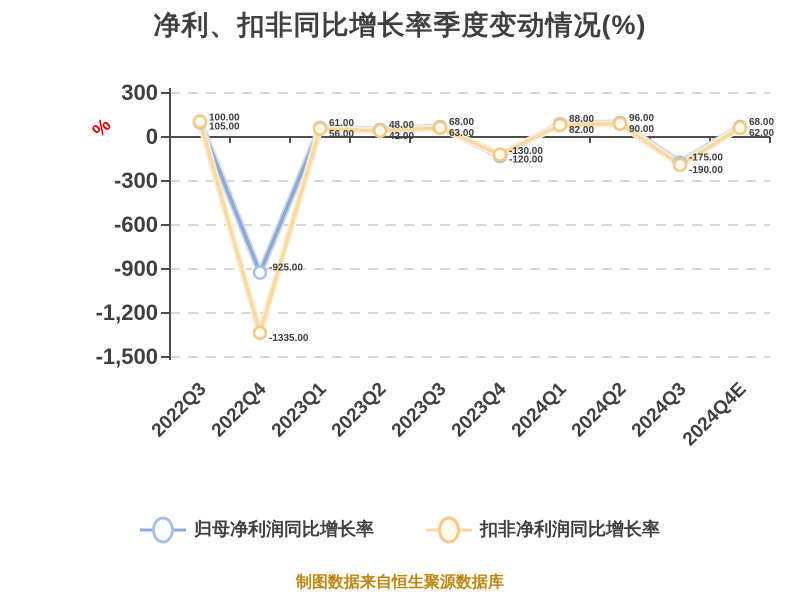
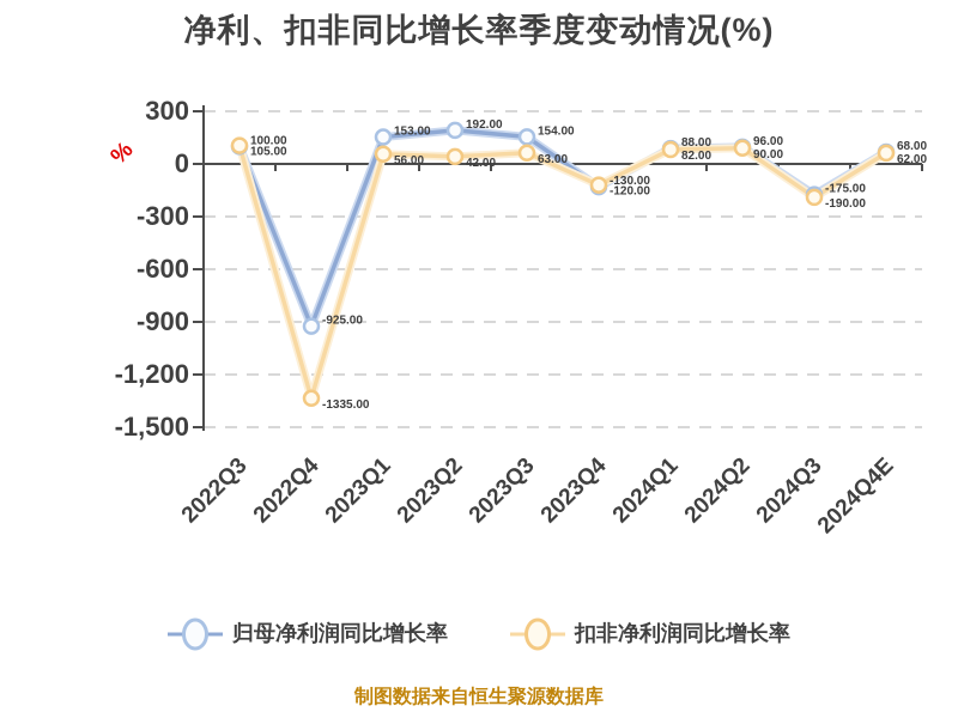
归母净利润同比增长率/2023Q1: 61.00 -> 153.00
归母净利润同比增长率/2023Q2: 48.00 -> 192.00
归母净利润同比增长率/2023Q3: 68.00 -> 154.00
